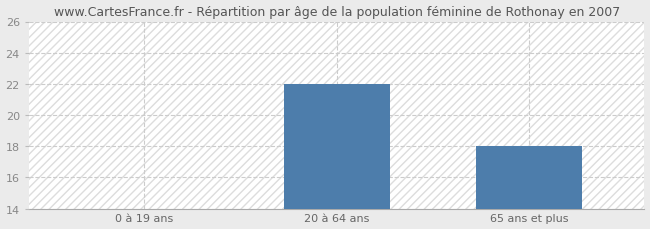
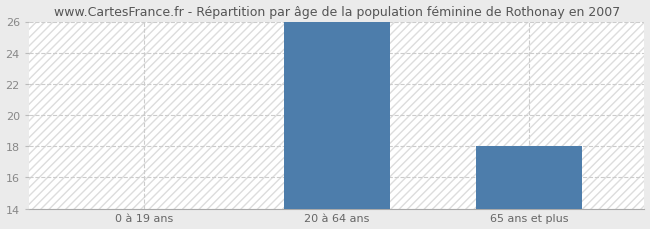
20 à 64 ans: 22 -> 26
